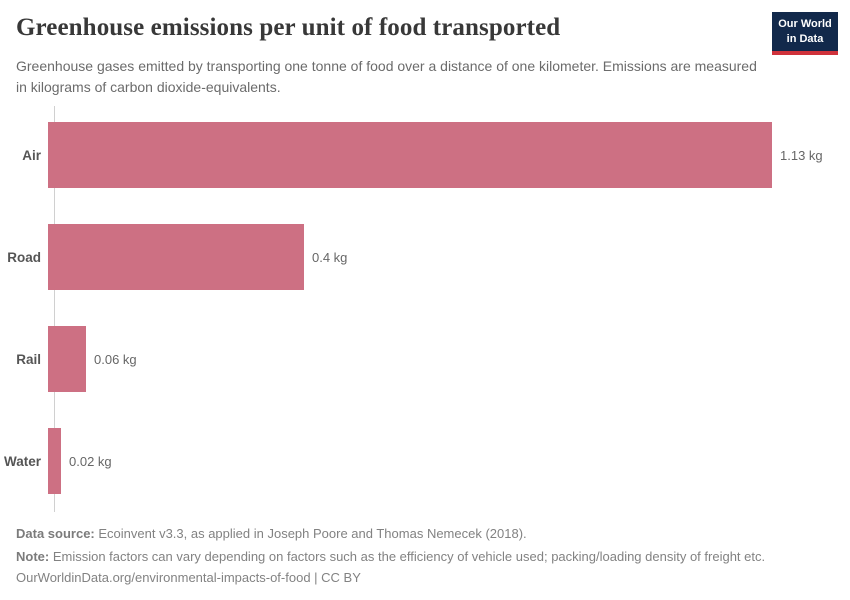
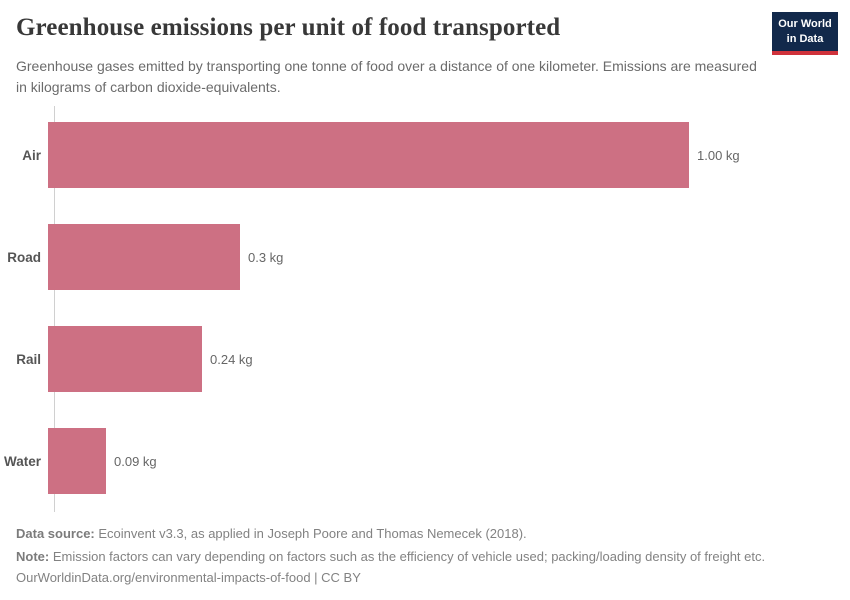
Air: 1.13 -> 1.00
Road: 0.4 -> 0.3
Rail: 0.06 -> 0.24
Water: 0.02 -> 0.09
